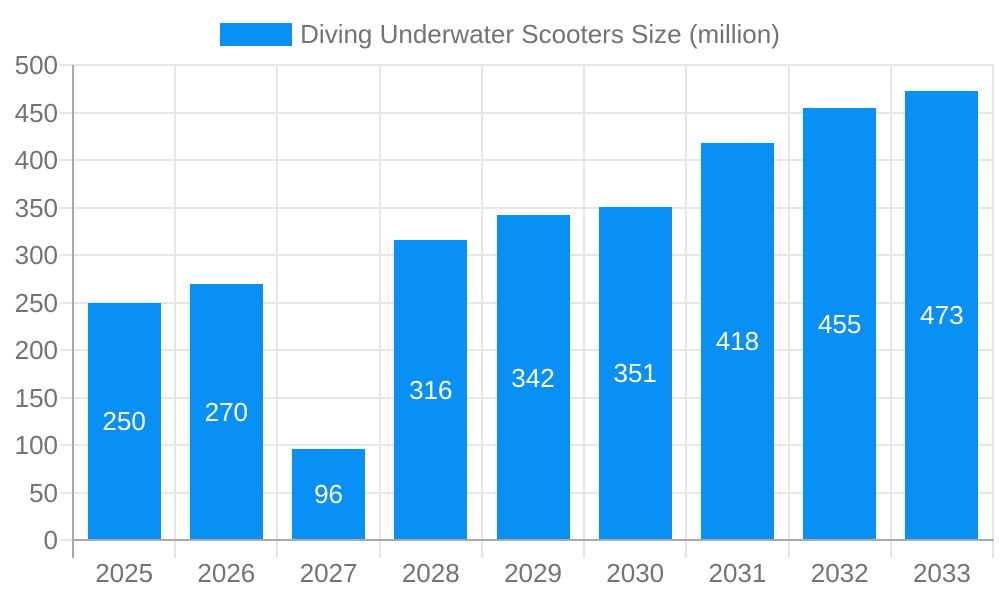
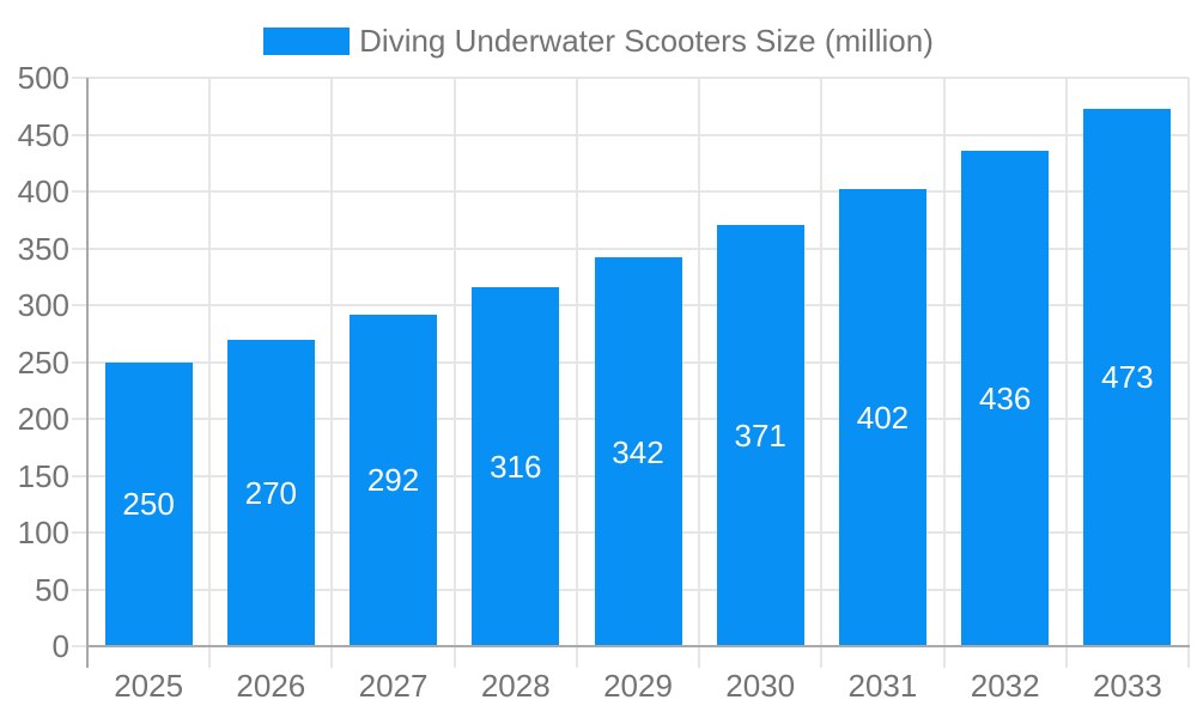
2027: 96 -> 292
2030: 351 -> 371
2031: 418 -> 402
2032: 455 -> 436
